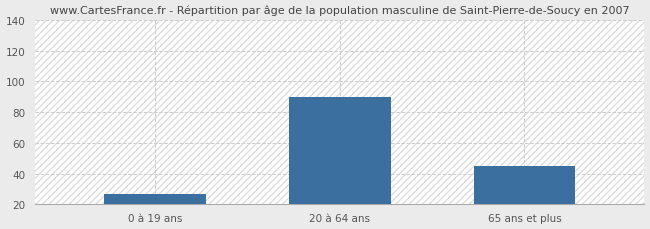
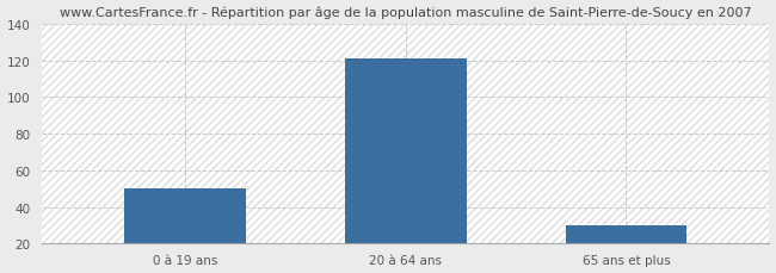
0 à 19 ans: 27 -> 50
20 à 64 ans: 90 -> 121
65 ans et plus: 45 -> 30
